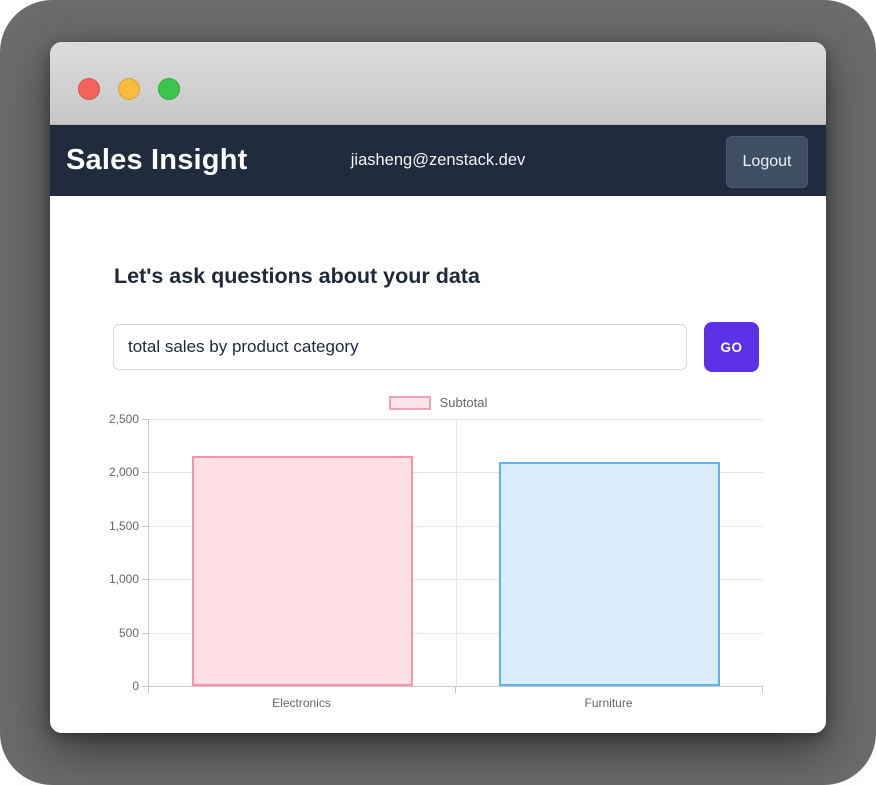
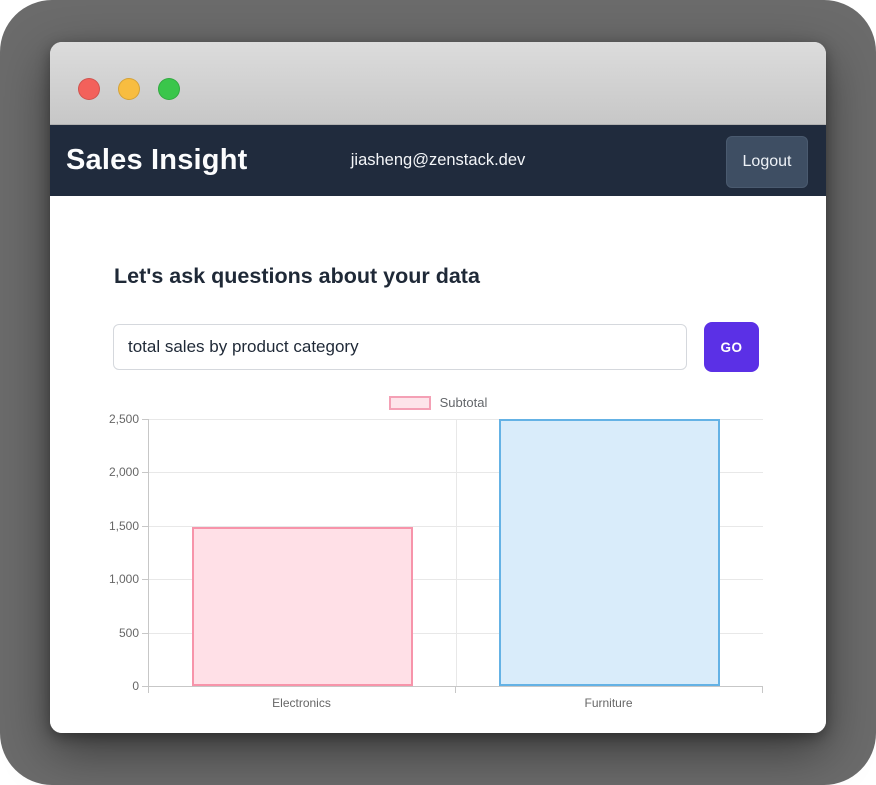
Electronics: 2150 -> 1490
Furniture: 2100 -> 2500
